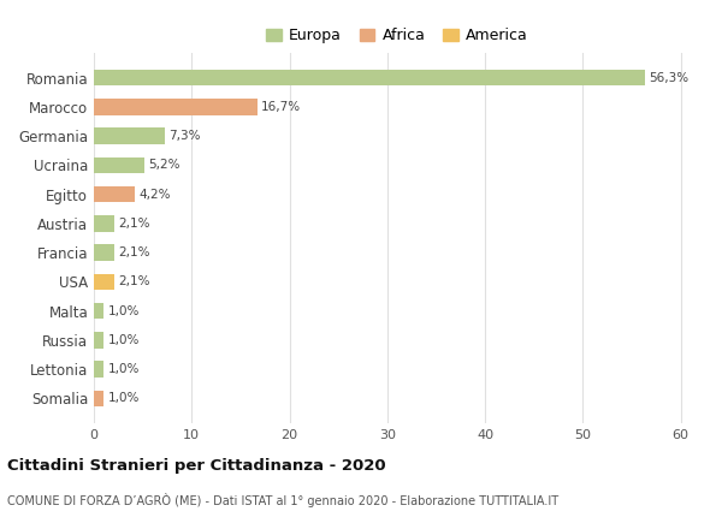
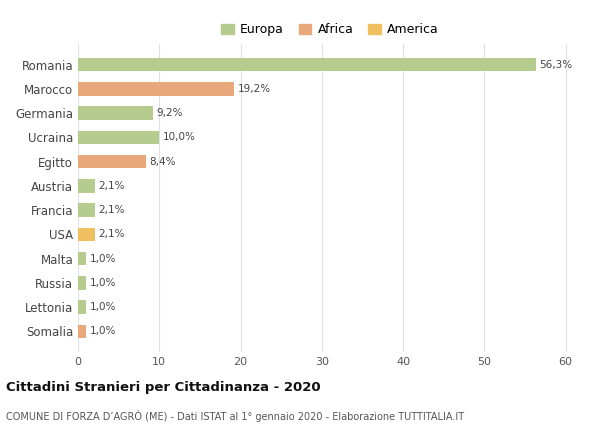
Marocco: 16,7% -> 19,2%
Germania: 7,3% -> 9,2%
Ucraina: 5,2% -> 10,0%
Egitto: 4,2% -> 8,4%
